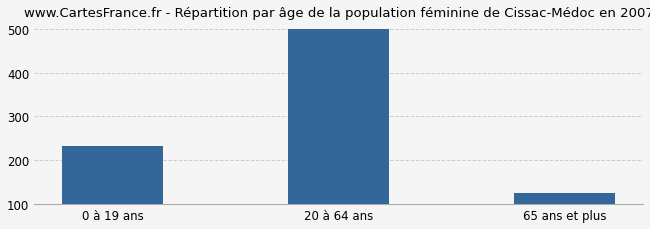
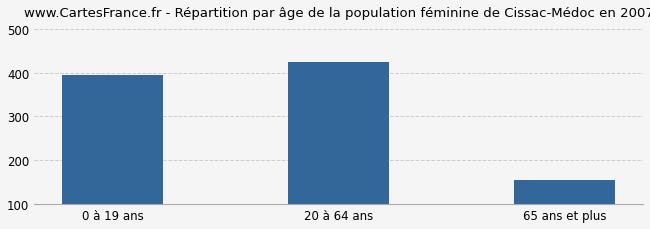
0 à 19 ans: 233 -> 395
20 à 64 ans: 500 -> 425
65 ans et plus: 125 -> 155
